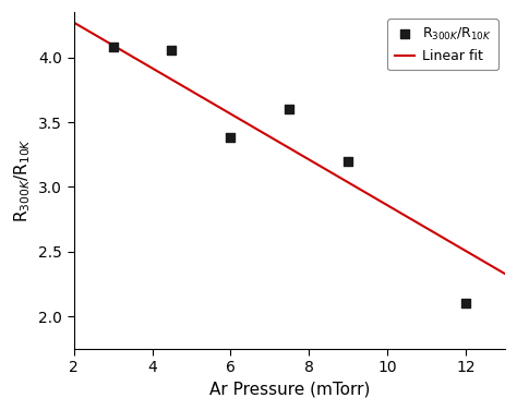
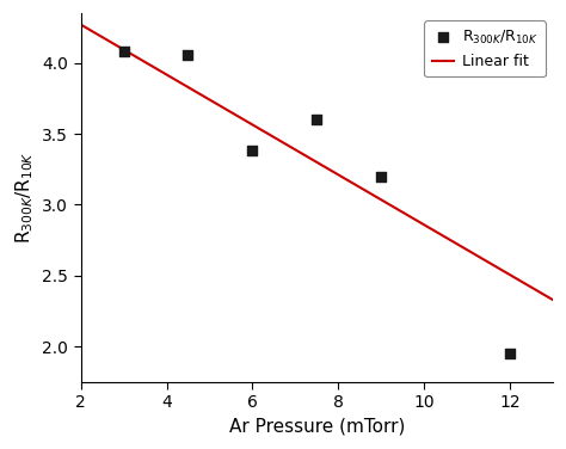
12: 2.10 -> 1.95
